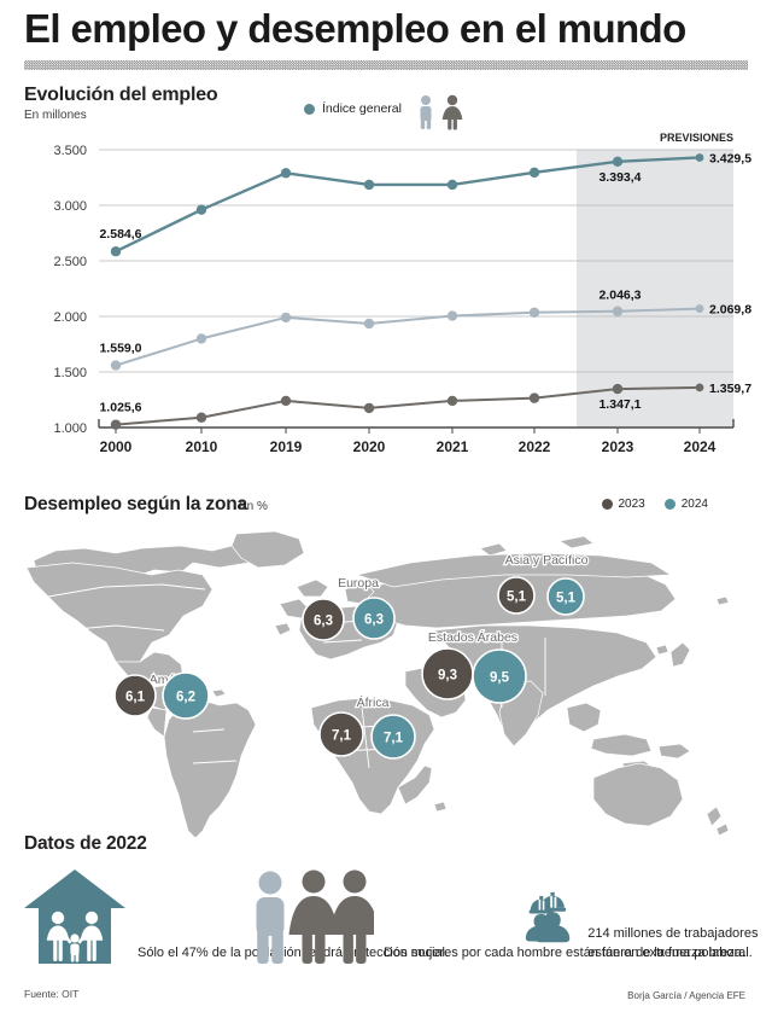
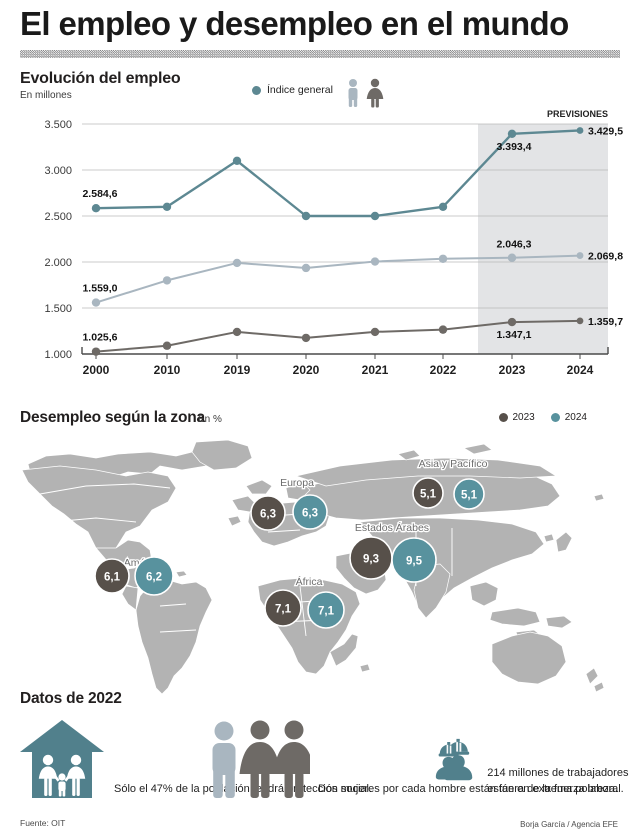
Índice general/2010: 3000 -> 2600
Índice general/2019: 3300 -> 3100
Índice general/2020: 3200 -> 2500
Índice general/2021: 3200 -> 2500
Índice general/2022: 3300 -> 2600
